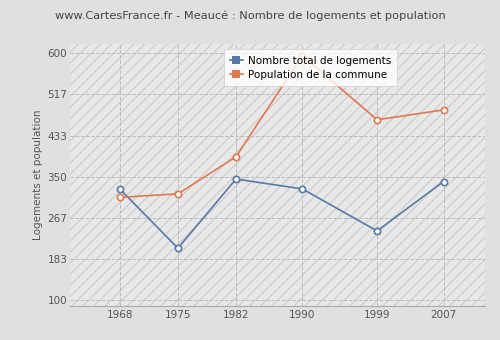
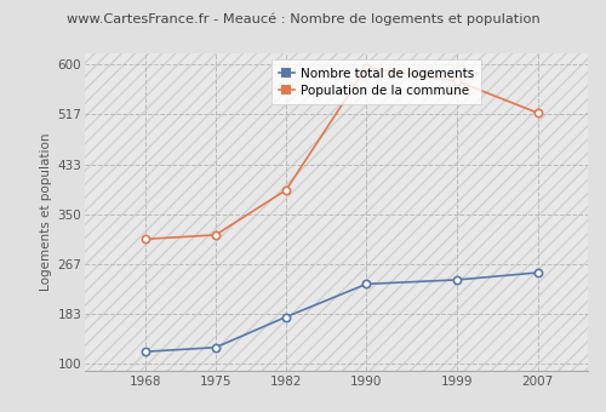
Nombre total de logements/1968: 325 -> 120
Nombre total de logements/1975: 205 -> 127
Nombre total de logements/1982: 345 -> 178
Nombre total de logements/1990: 325 -> 233
Population de la commune/1999: 465 -> 572
Nombre total de logements/2007: 340 -> 252
Population de la commune/2007: 485 -> 519
